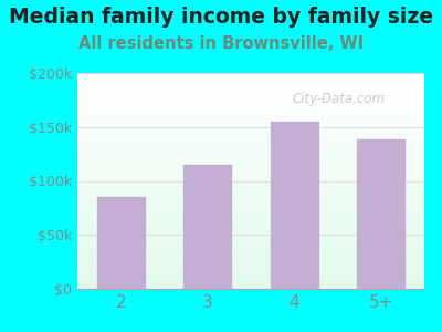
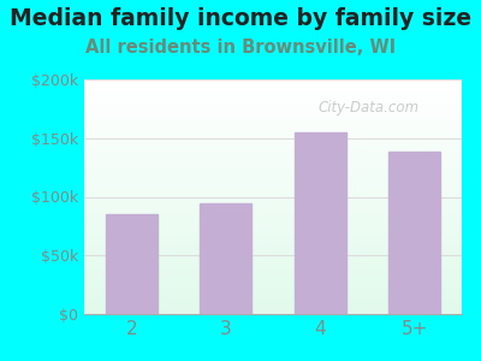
3: $115k -> $94k
